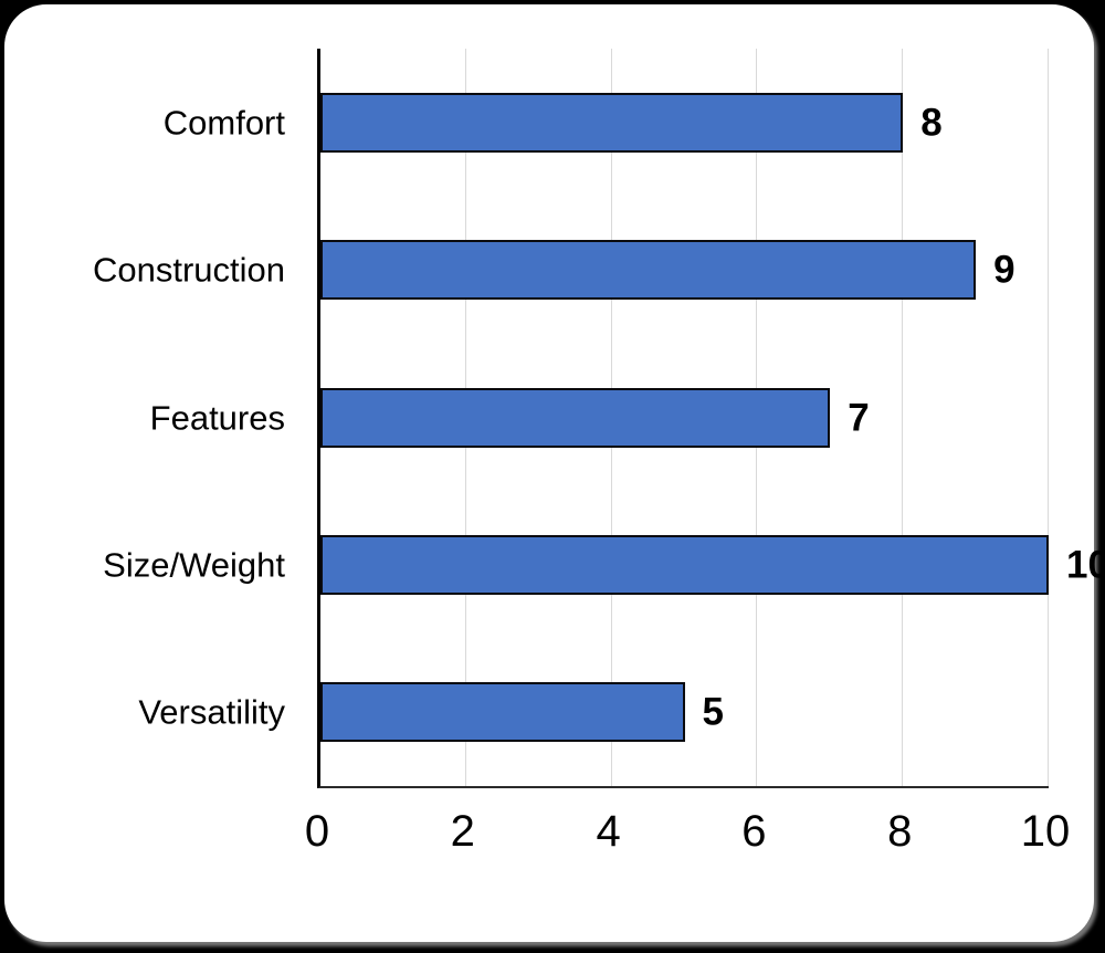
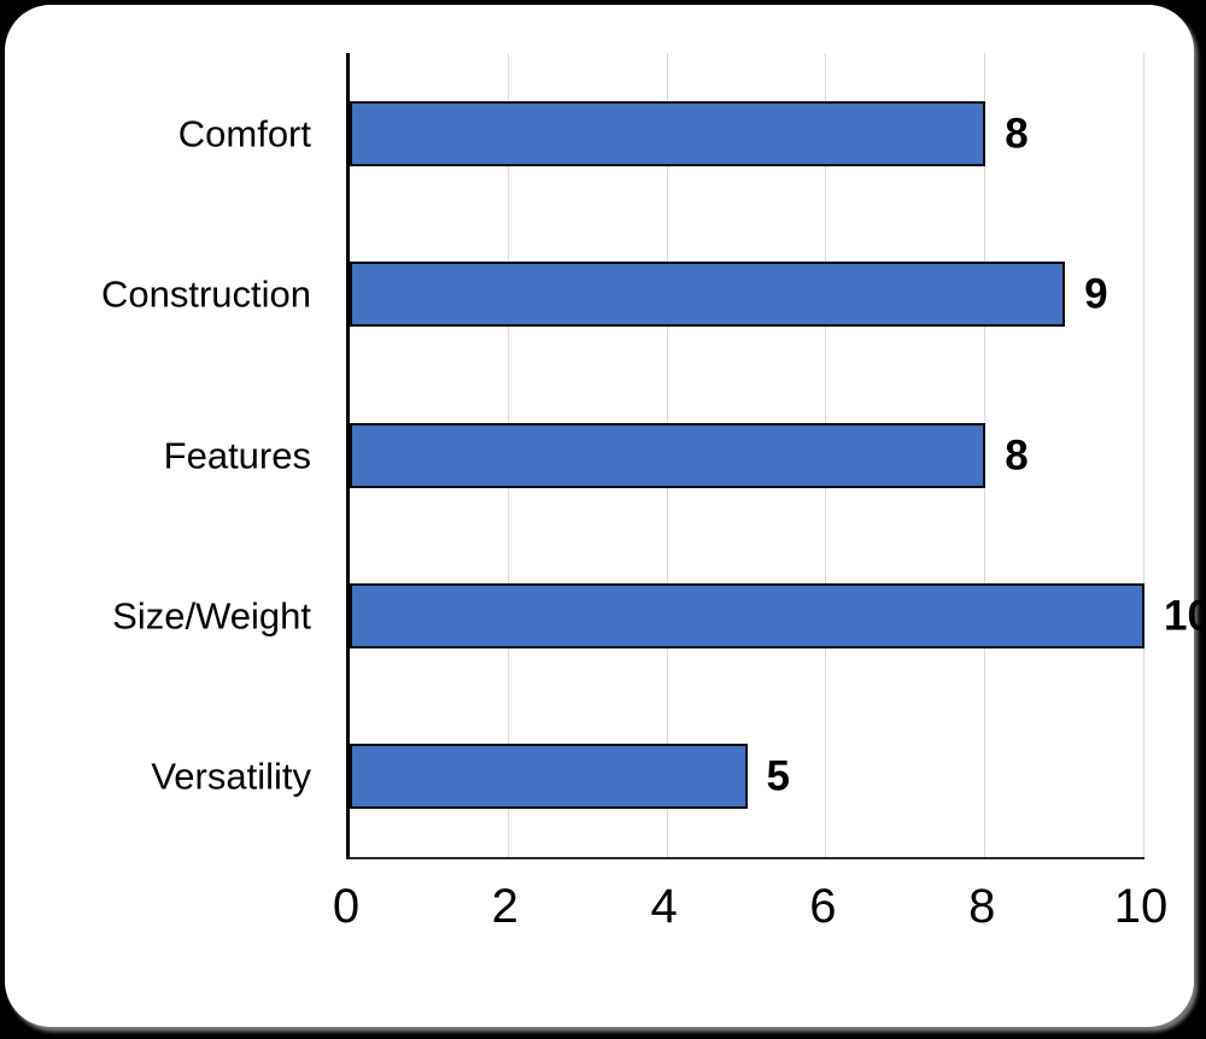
Features: 7 -> 8
